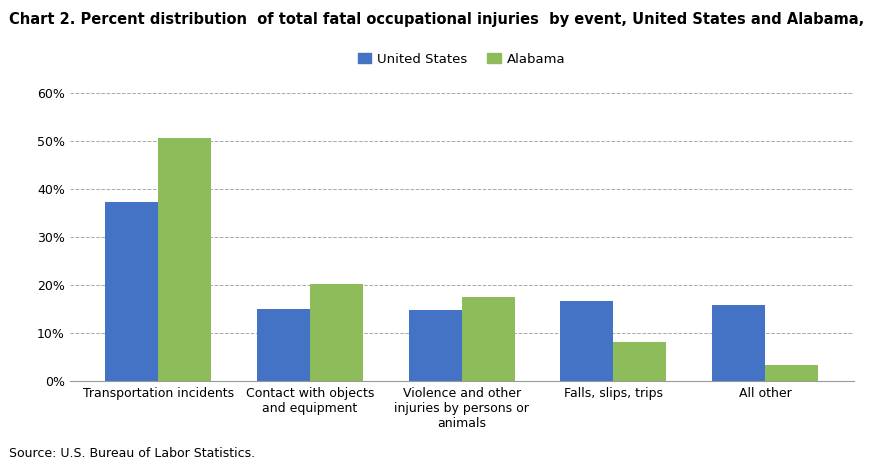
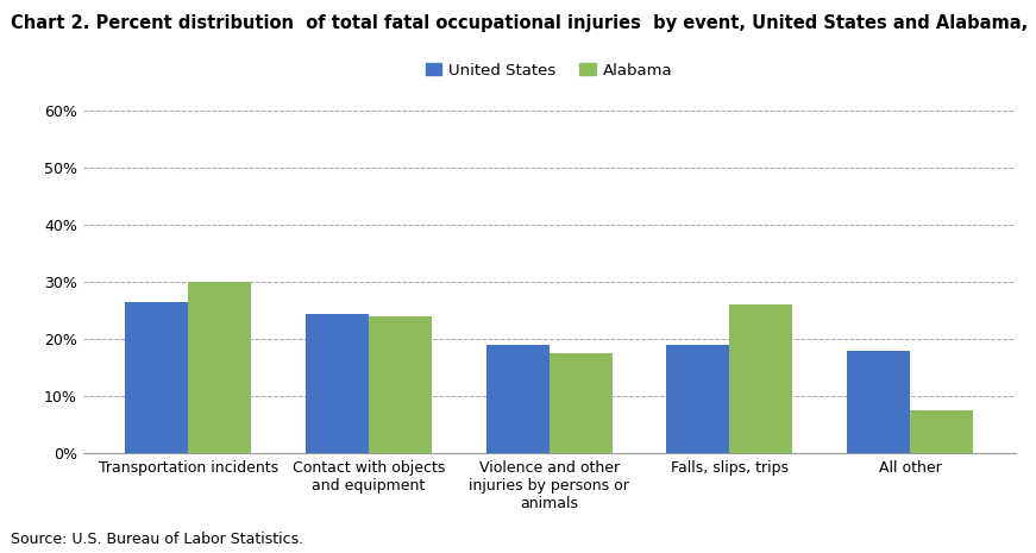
United States/Transportation incidents: 37.3% -> 26.5%
Alabama/Transportation incidents: 50.7% -> 30.0%
United States/Contact with objects and equipment: 15.1% -> 24.5%
Alabama/Contact with objects and equipment: 20.2% -> 24.0%
United States/Violence and other injuries by persons or animals: 14.9% -> 19.0%
United States/Falls, slips, trips: 16.8% -> 19.0%
Alabama/Falls, slips, trips: 8.2% -> 26.0%
United States/All other: 15.9% -> 18.0%
Alabama/All other: 3.3% -> 7.5%
